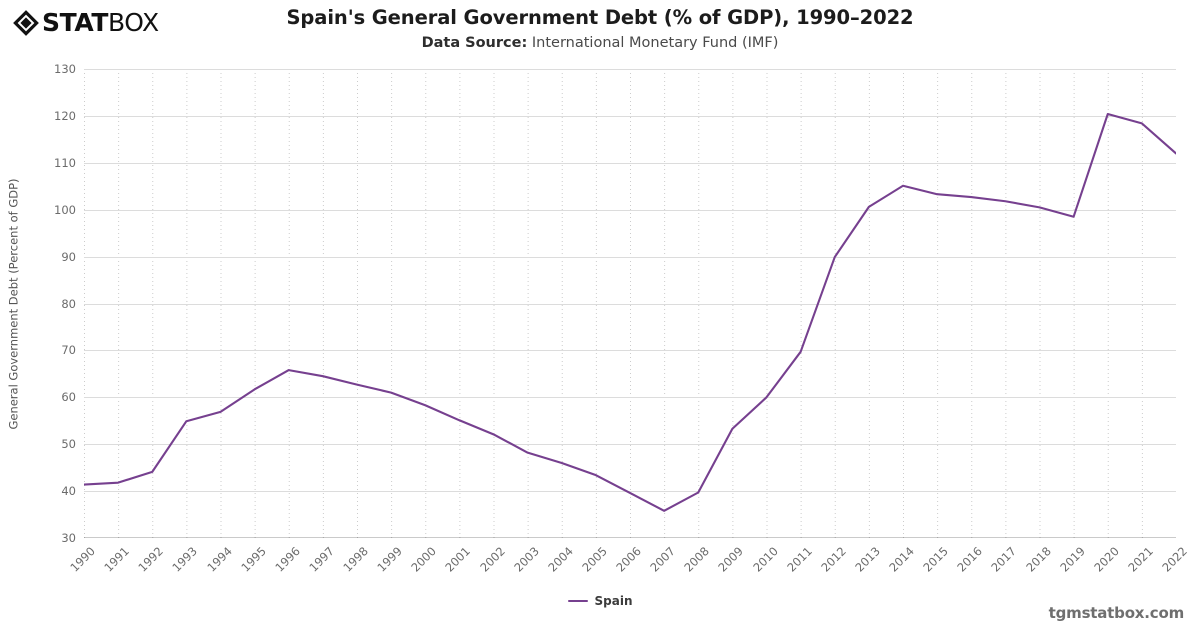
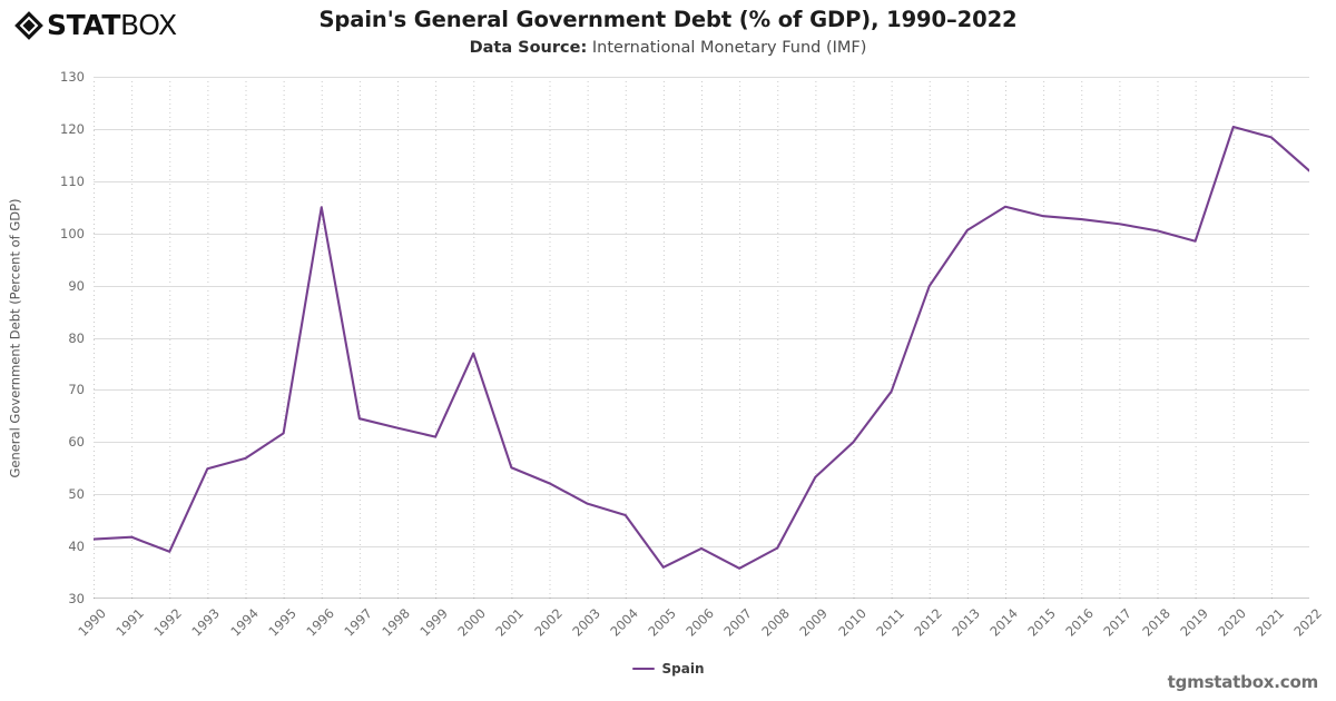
1992: 44 -> 39
1996: 66 -> 105
2000: 58 -> 77
2005: 43 -> 36
